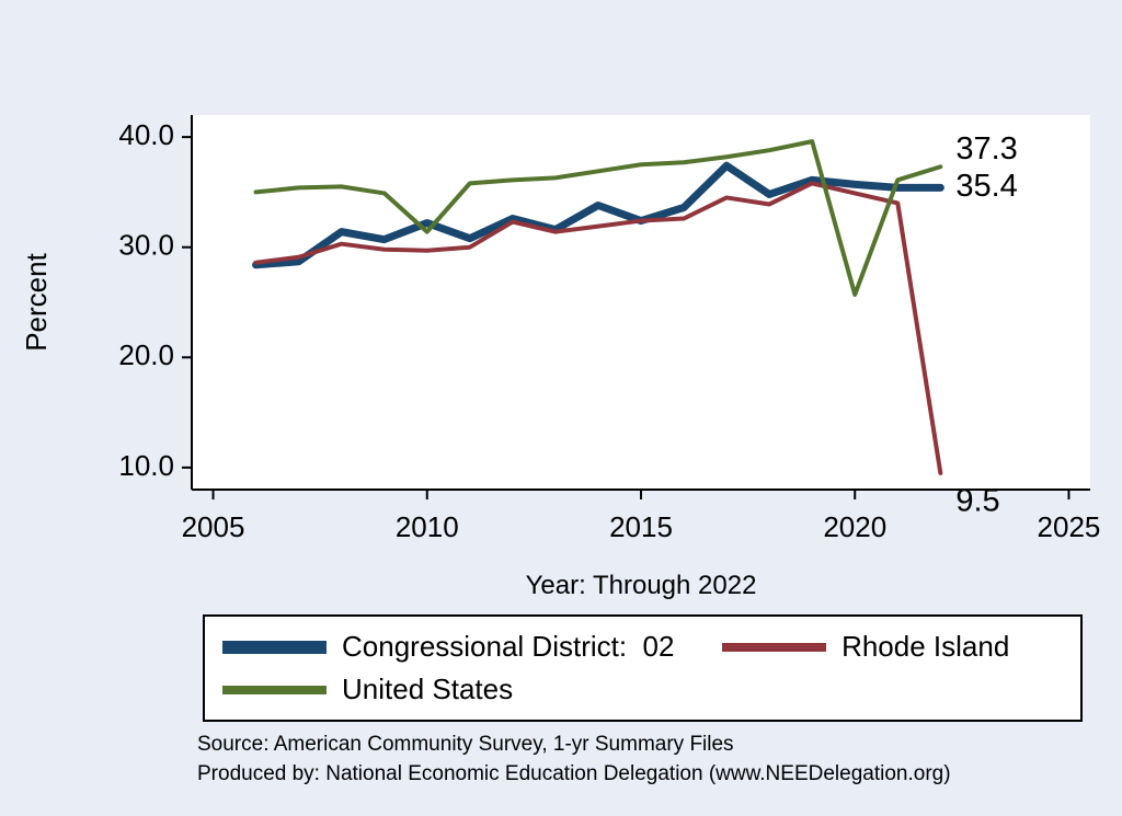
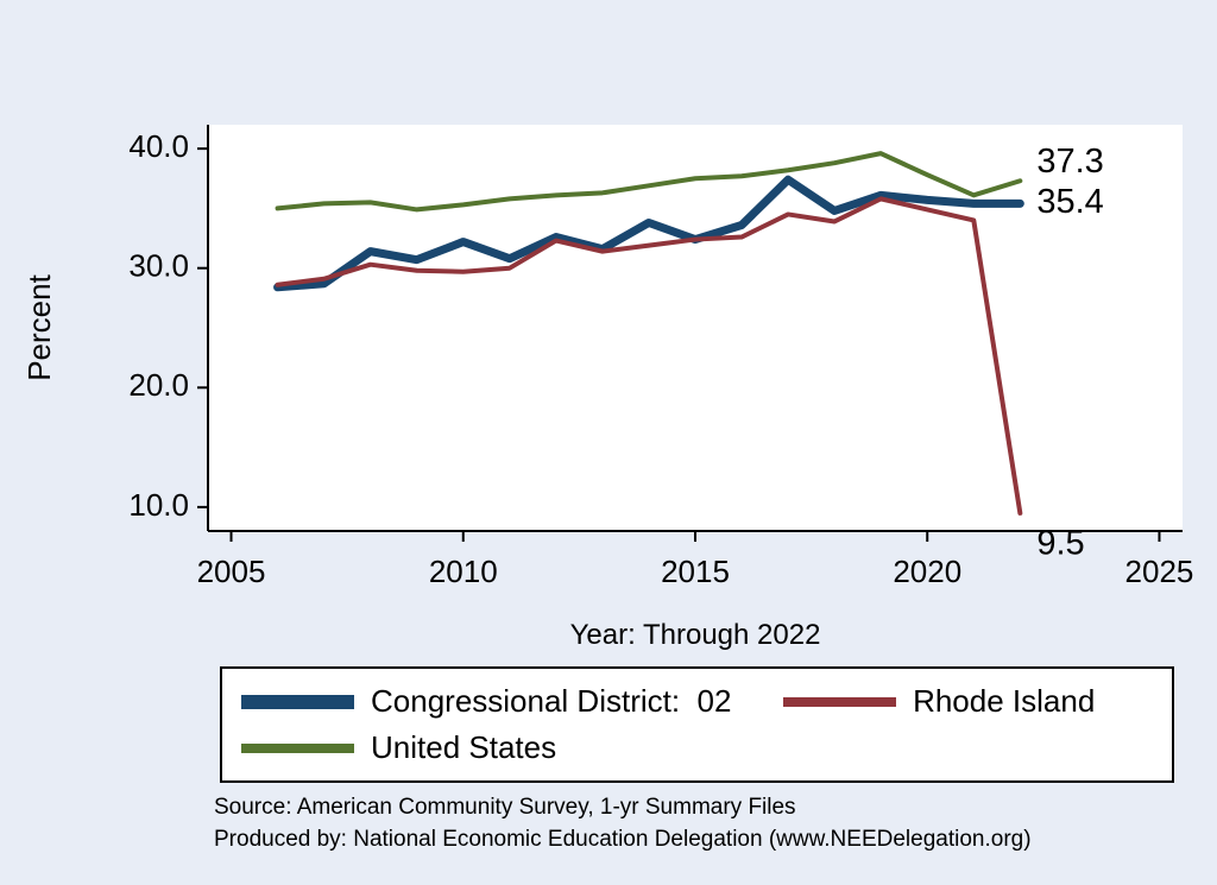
United States/2010: 31.4 -> 35.3
United States/2020: 25.7 -> 37.8
